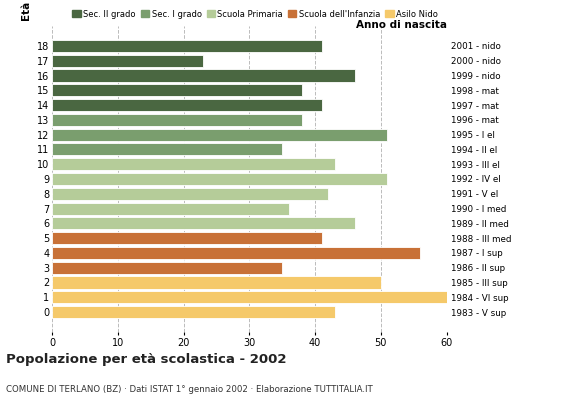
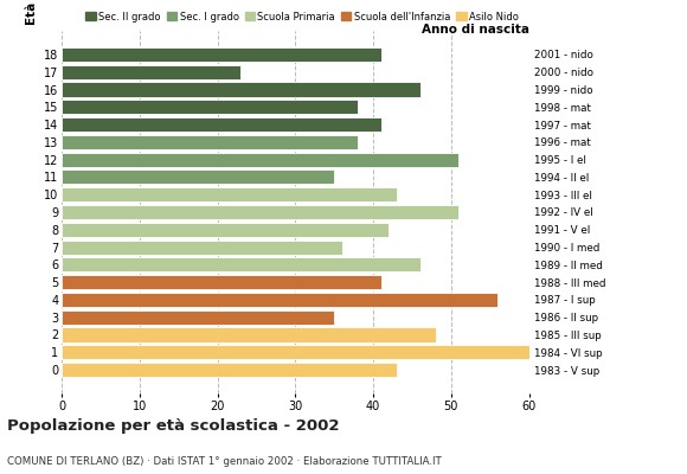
2: 50 -> 48
